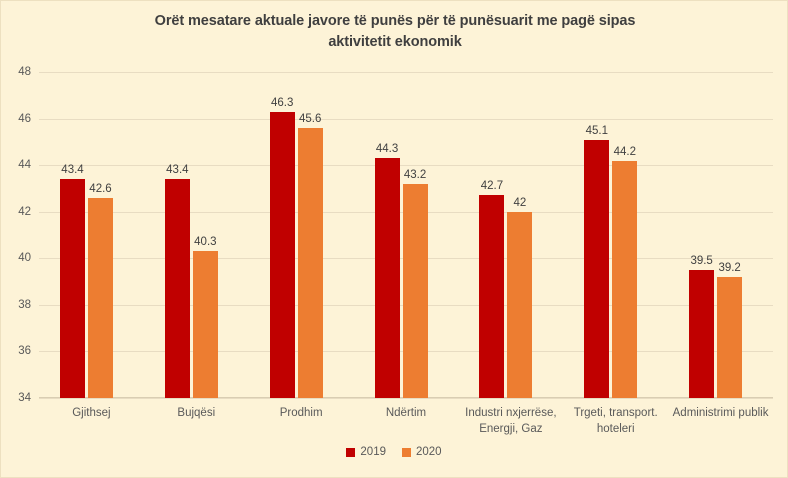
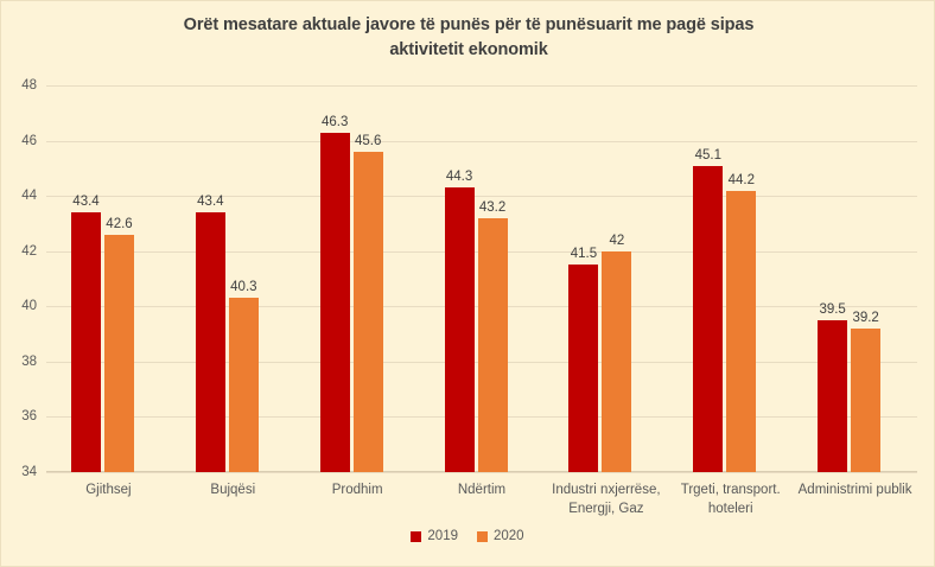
2019/Industri nxjerrëse, Energji, Gaz: 42.7 -> 41.5
